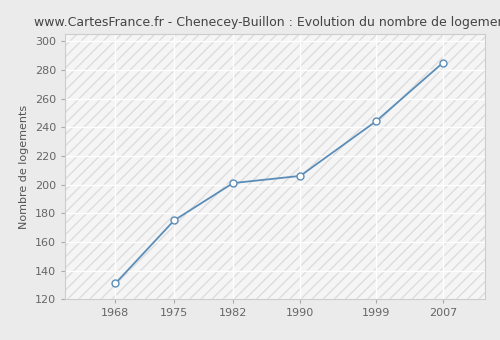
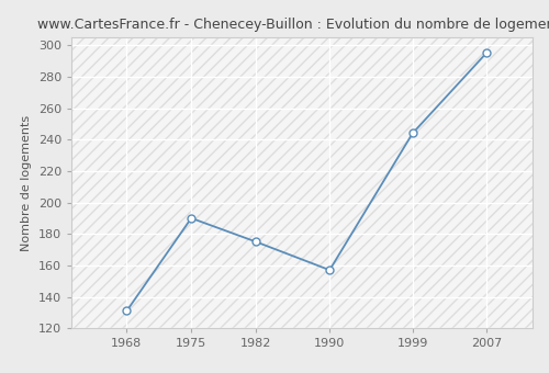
1975: 175 -> 190
1982: 201 -> 175
1990: 206 -> 157
2007: 285 -> 295
